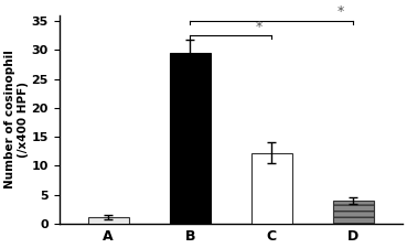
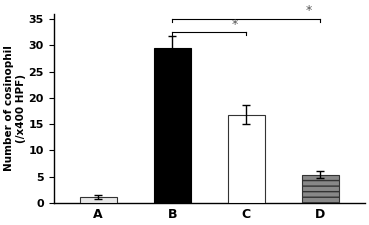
C: 12.2 -> 16.8
D: 4.0 -> 5.4
